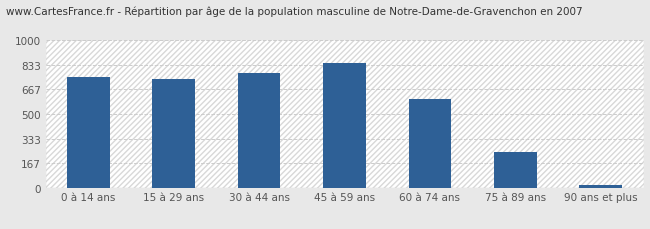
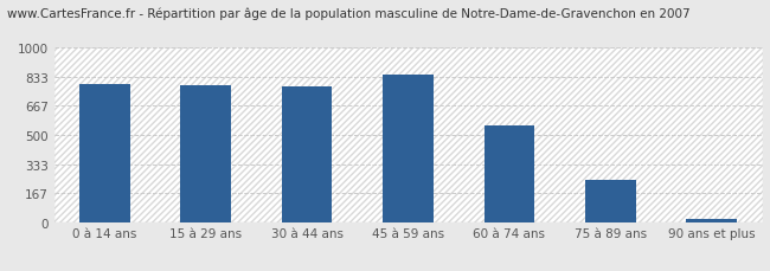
0 à 14 ans: 750 -> 790
15 à 29 ans: 740 -> 780
60 à 74 ans: 600 -> 560
